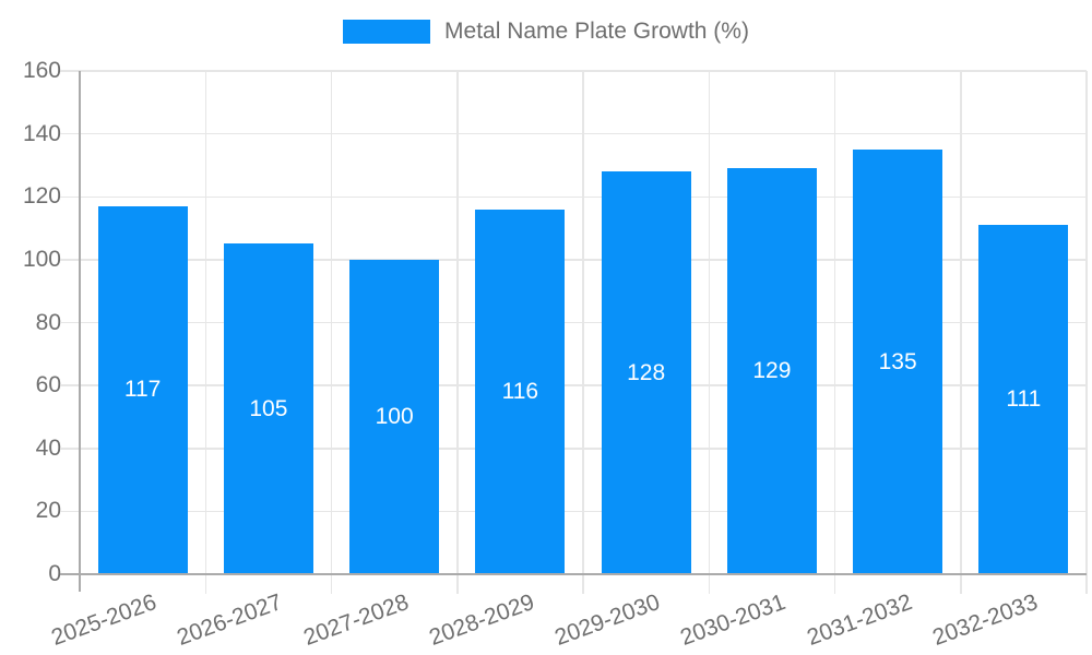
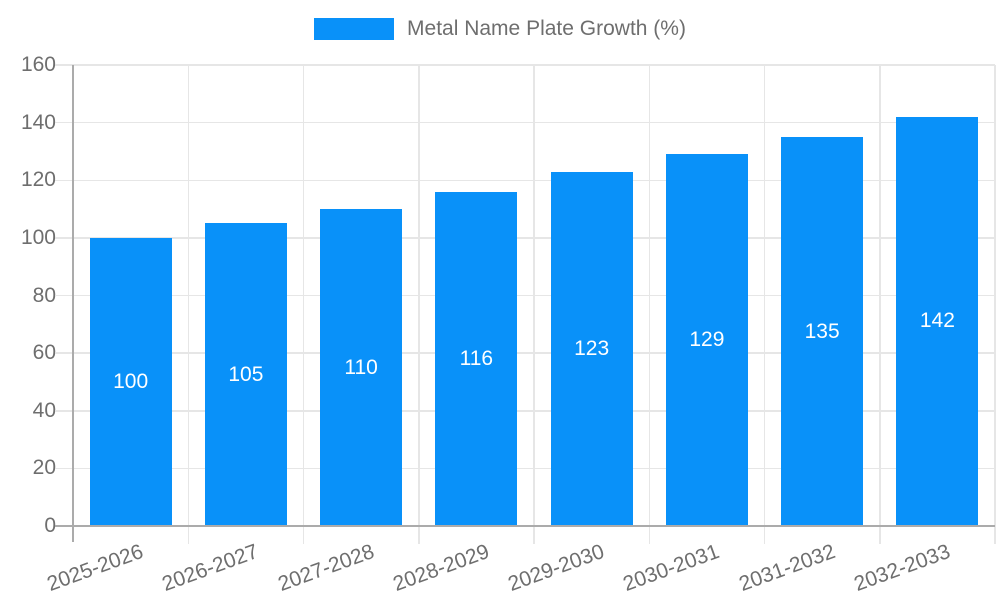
2025-2026: 117 -> 100
2027-2028: 100 -> 110
2029-2030: 128 -> 123
2032-2033: 111 -> 142
